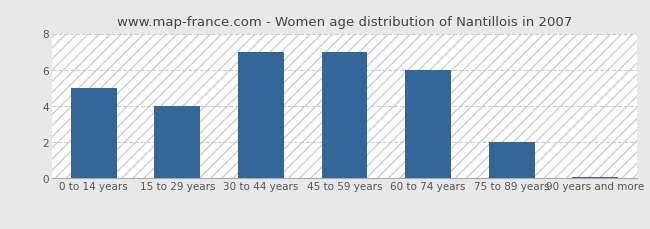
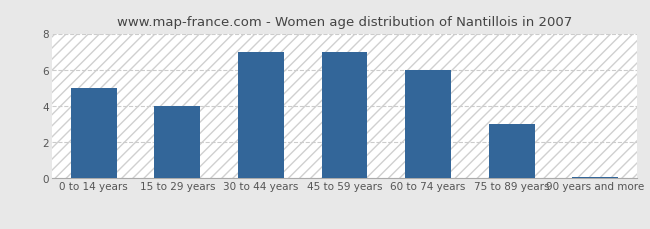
75 to 89 years: 2.0 -> 3.0
